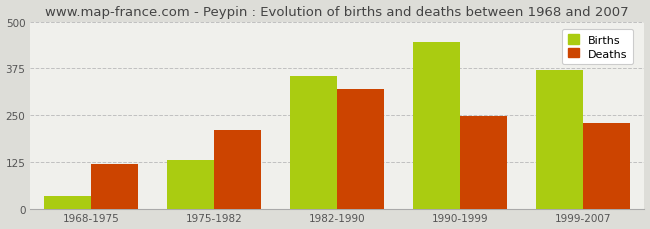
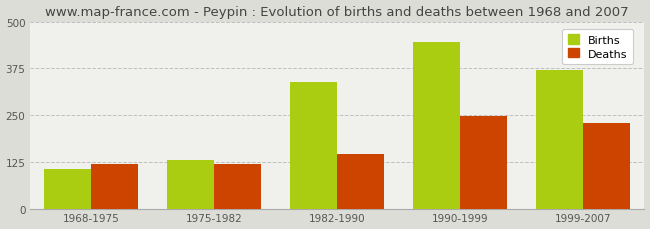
Births/1968-1975: 35 -> 107
Deaths/1975-1982: 210 -> 120
Births/1982-1990: 355 -> 340
Deaths/1982-1990: 320 -> 148
